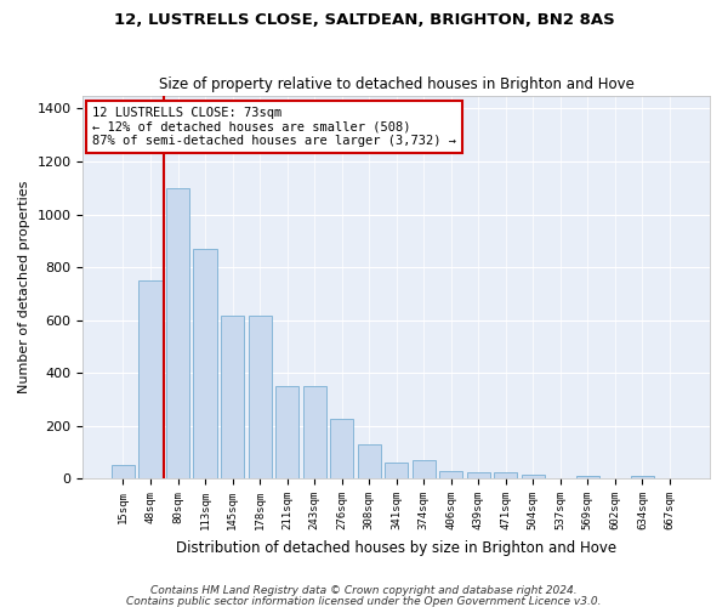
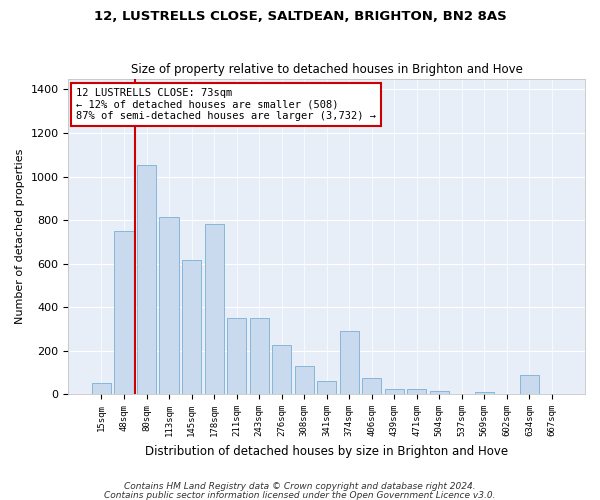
80sqm: 1100 -> 1055
113sqm: 870 -> 815
178sqm: 615 -> 780
374sqm: 70 -> 290
406sqm: 28 -> 75
634sqm: 10 -> 90
